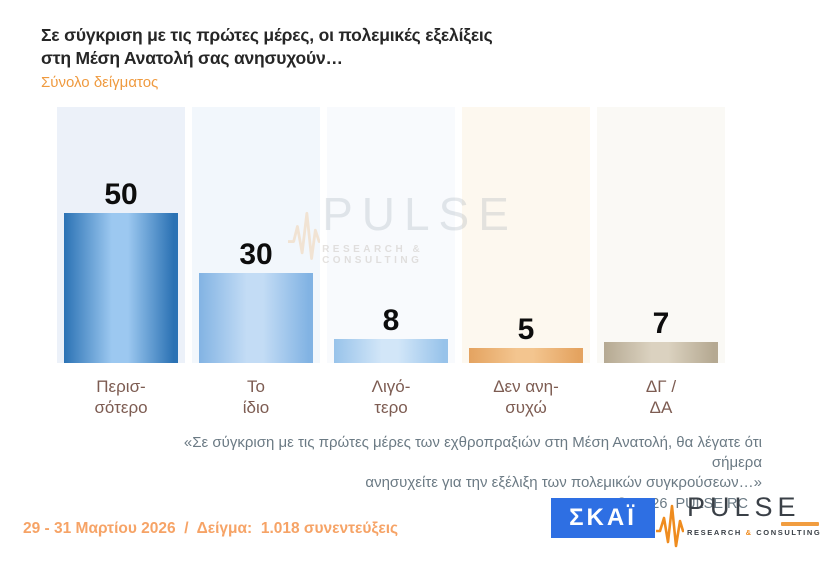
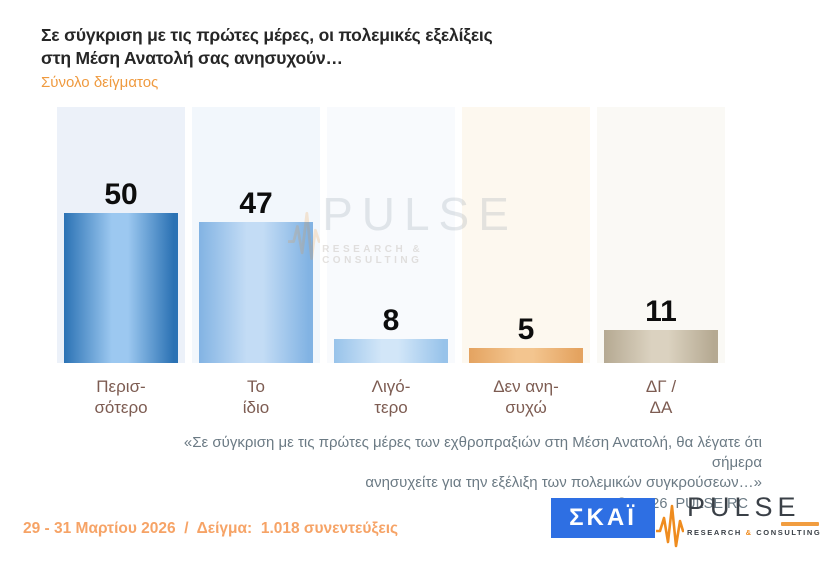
Το ίδιο: 30 -> 47
ΔΓ / ΔΑ: 7 -> 11
